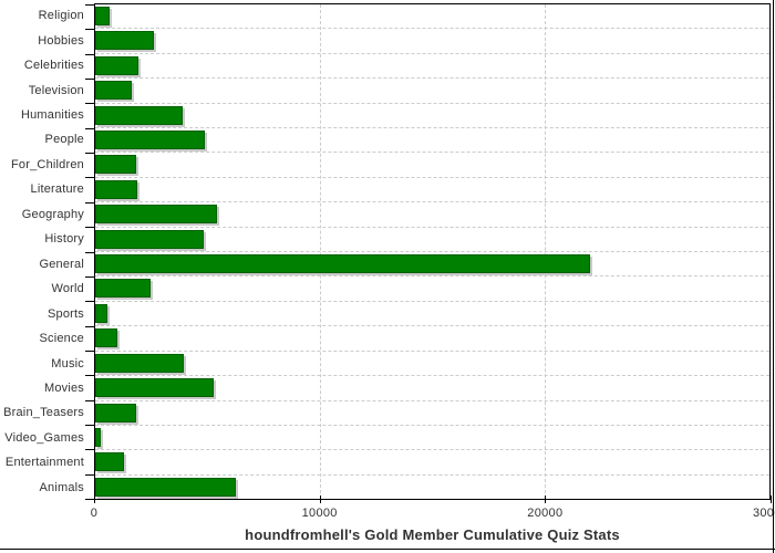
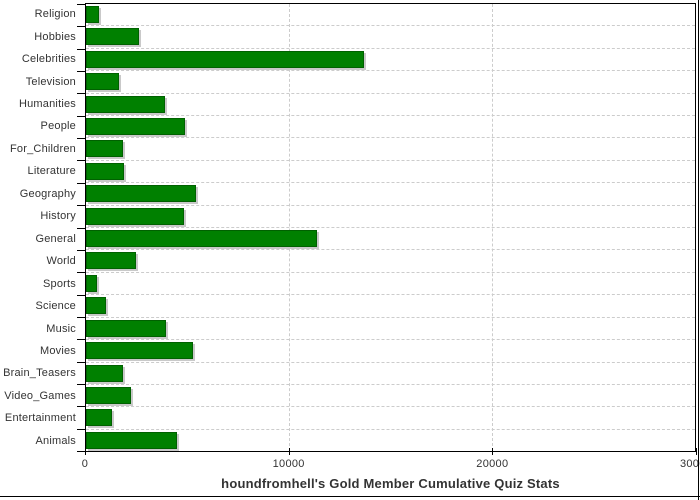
Celebrities: 1900 -> 13700
General: 22000 -> 11400
Video_Games: 200 -> 2200
Animals: 6200 -> 4500
